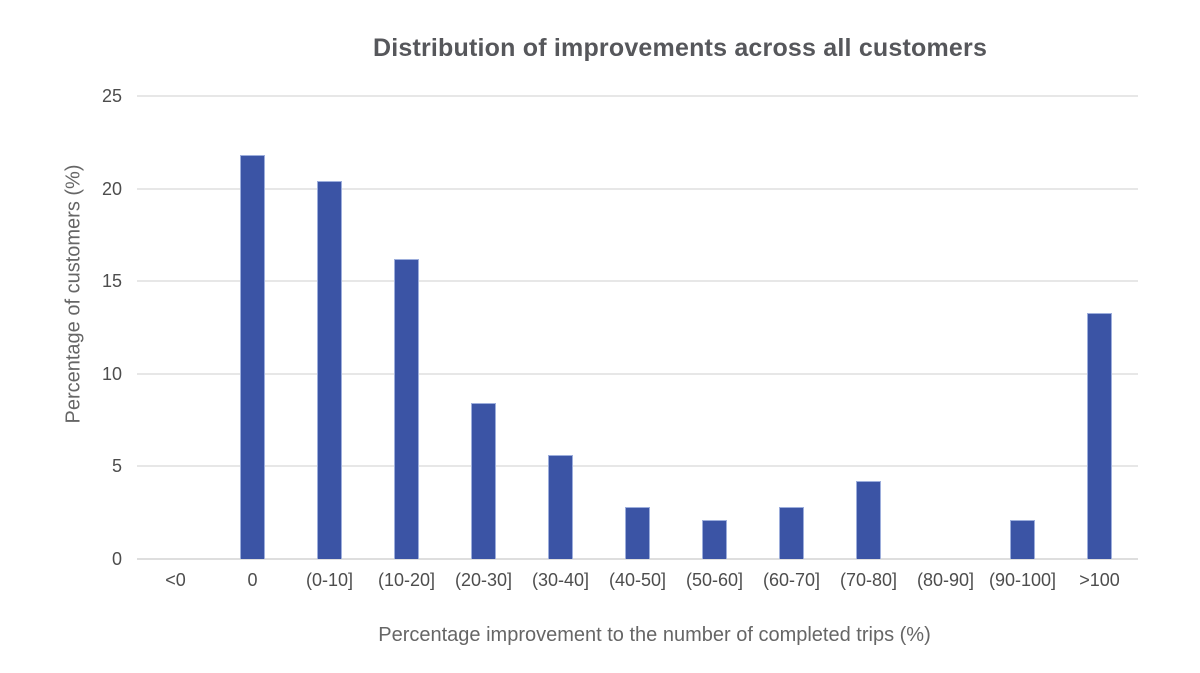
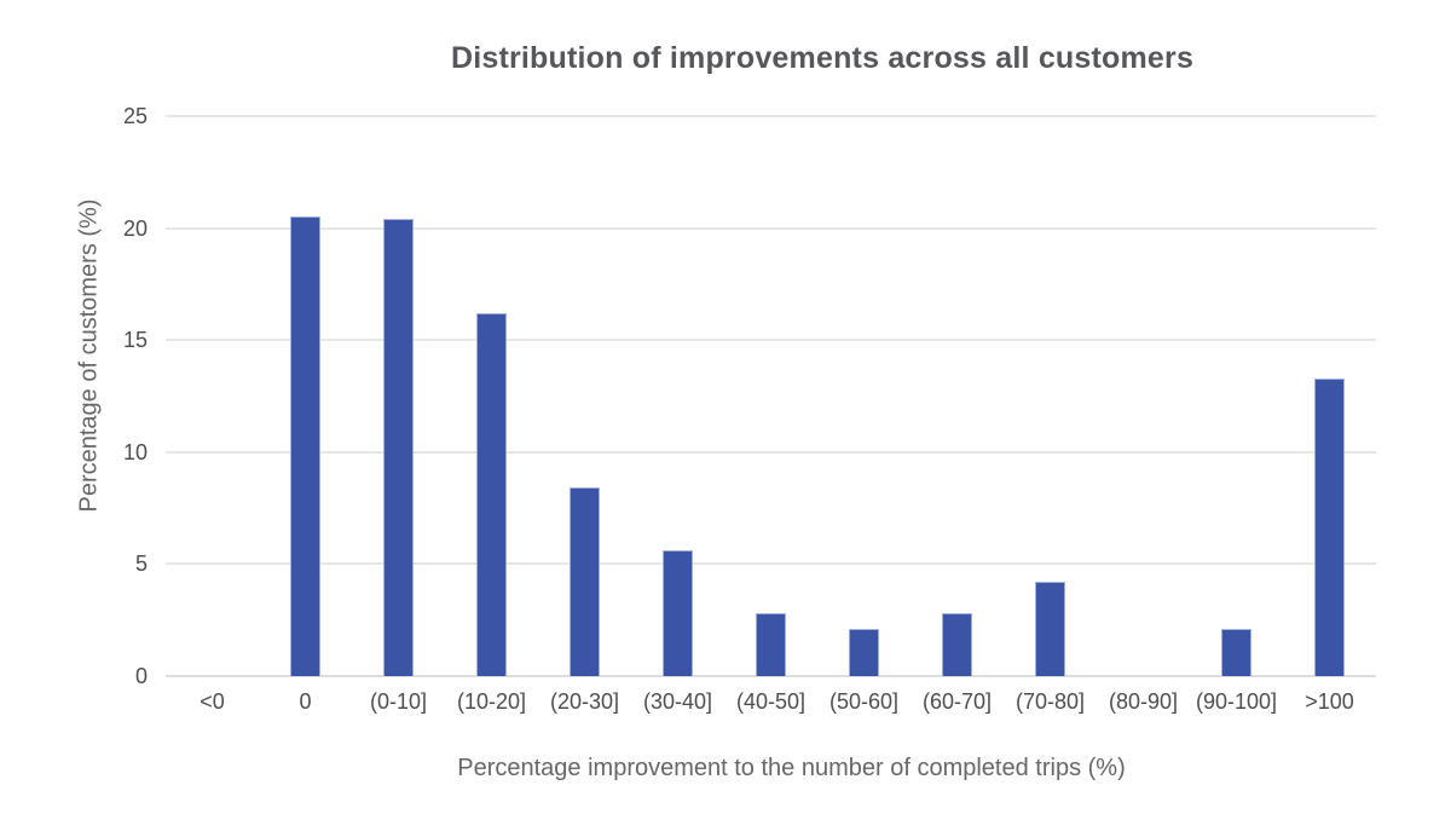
0: 21.8 -> 20.5
